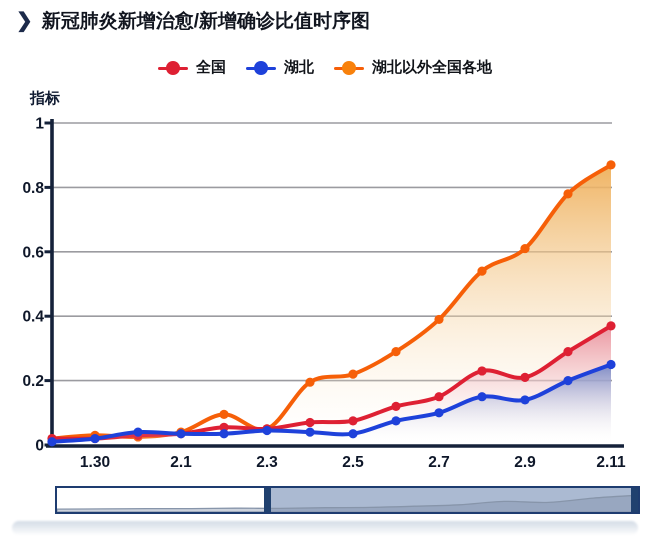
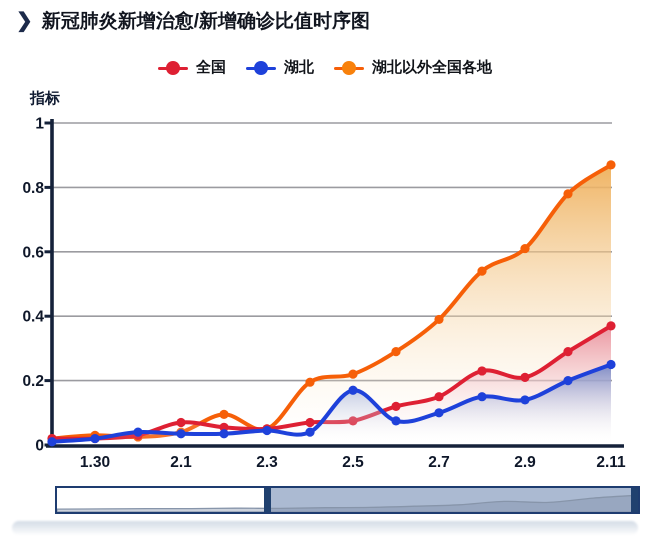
全国/2.1: 0.04 -> 0.07
湖北/2.5: 0.04 -> 0.17
